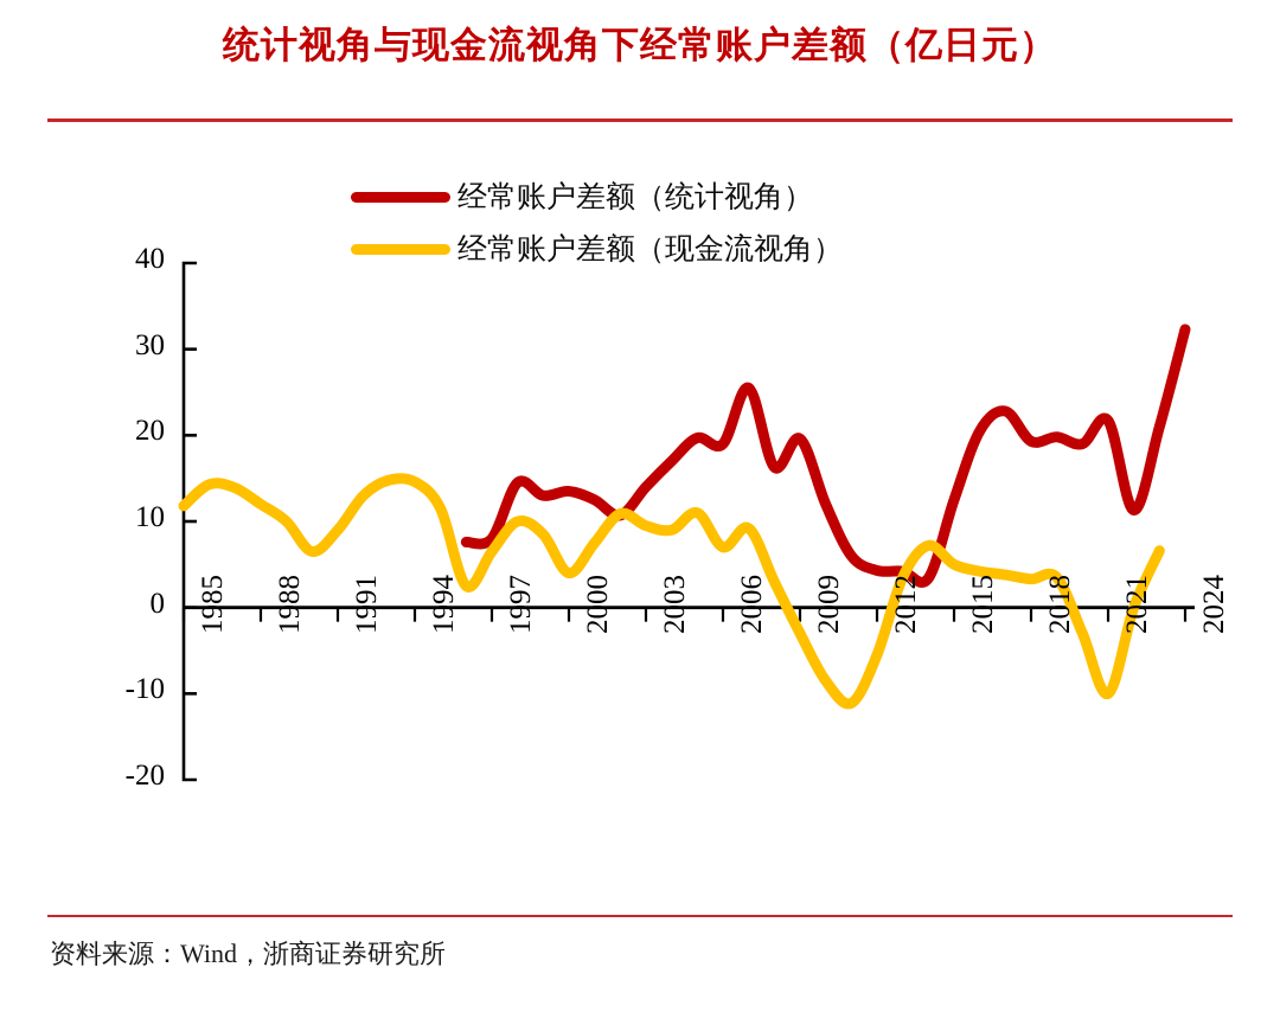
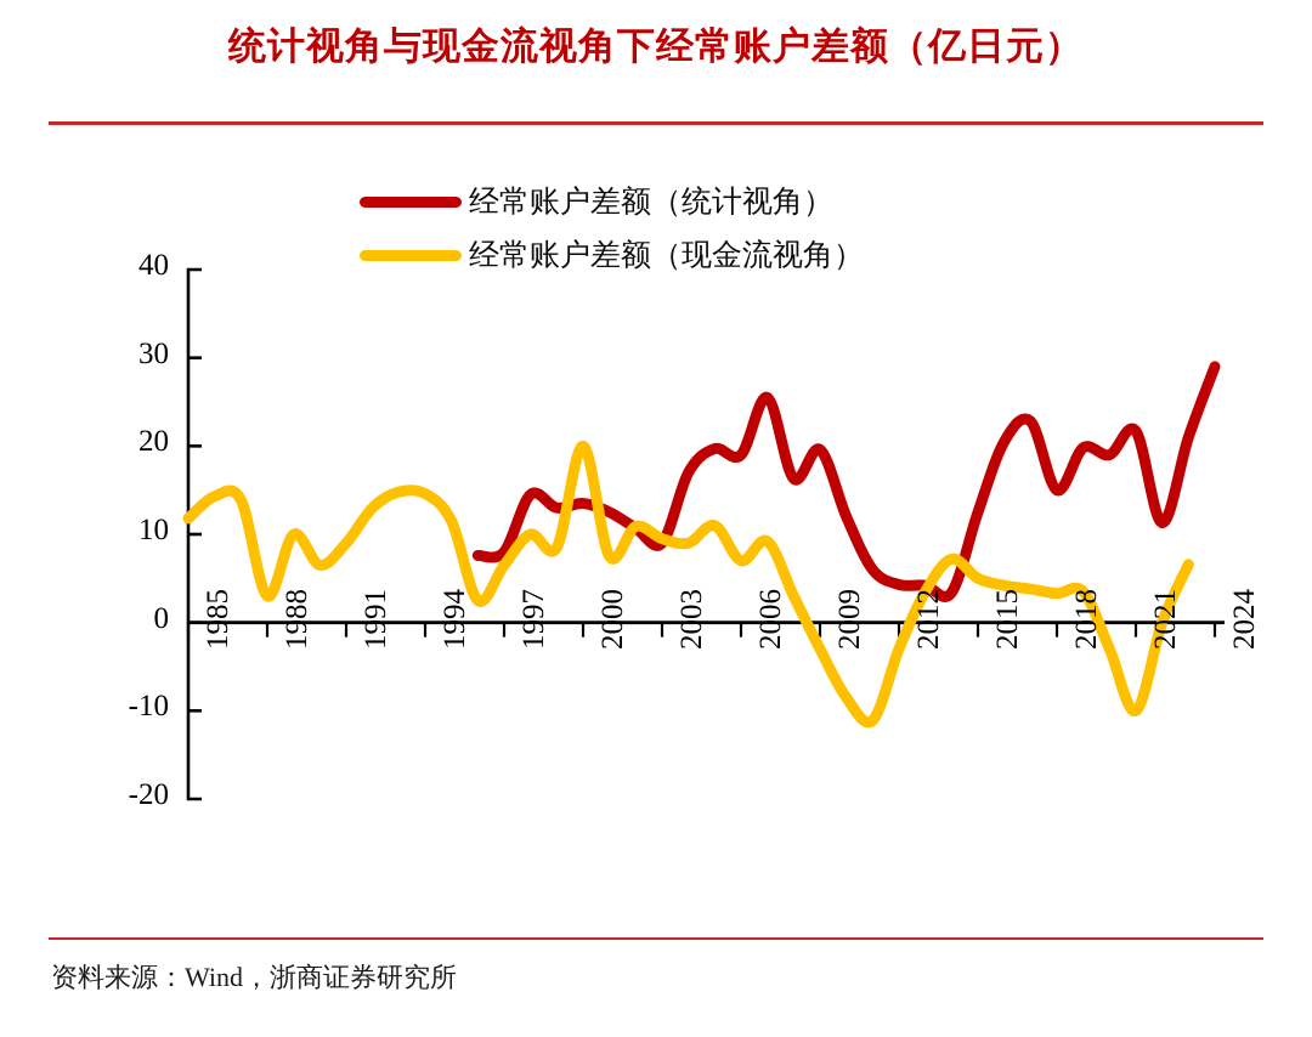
经常账户差额（现金流视角）/1988: 12 -> 3
经常账户差额（现金流视角）/2000: 4 -> 20
经常账户差额（统计视角）/2003: 14 -> 9
经常账户差额（现金流视角）/2012: -6 -> -3
经常账户差额（统计视角）/2018: 19 -> 15
经常账户差额（统计视角）/2024: 32 -> 29
